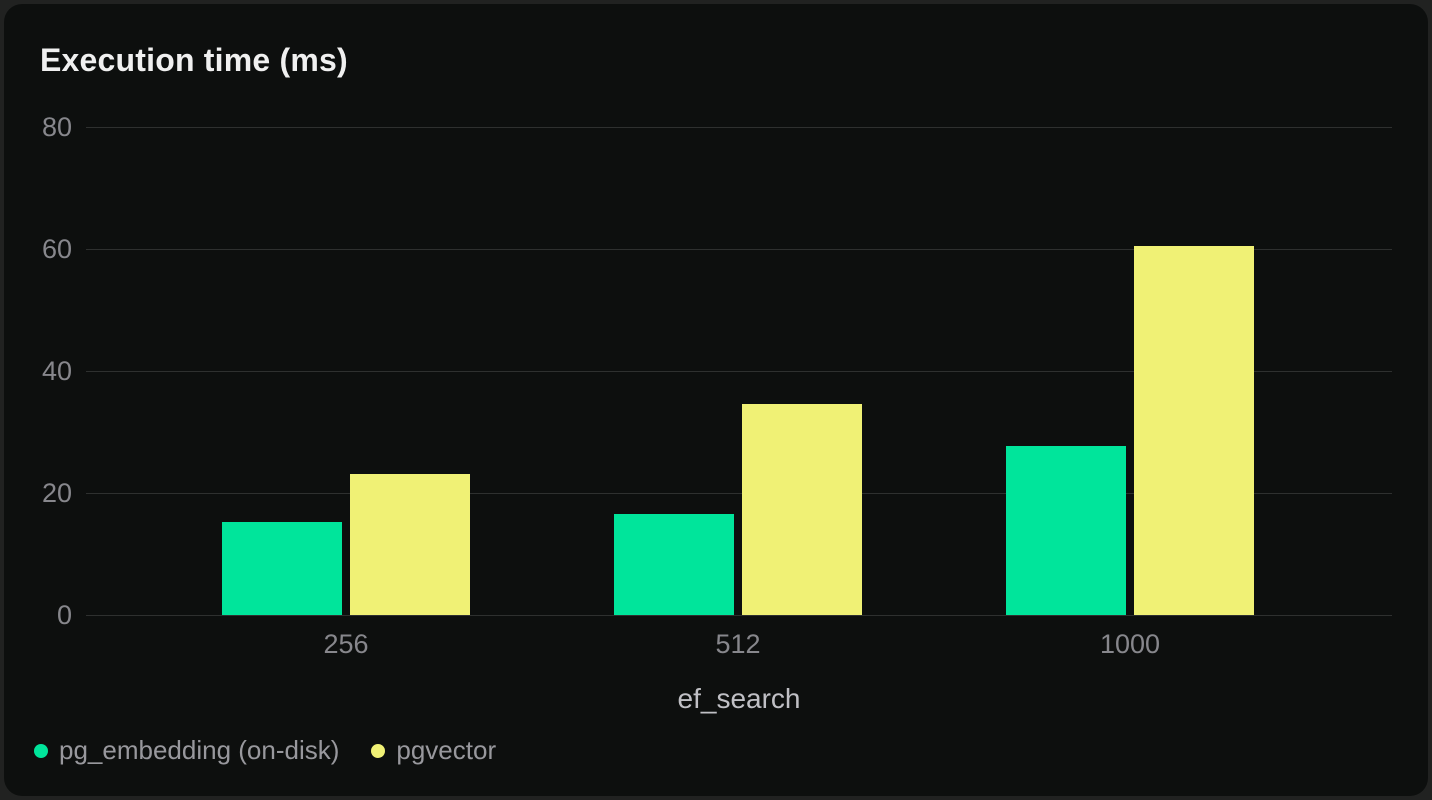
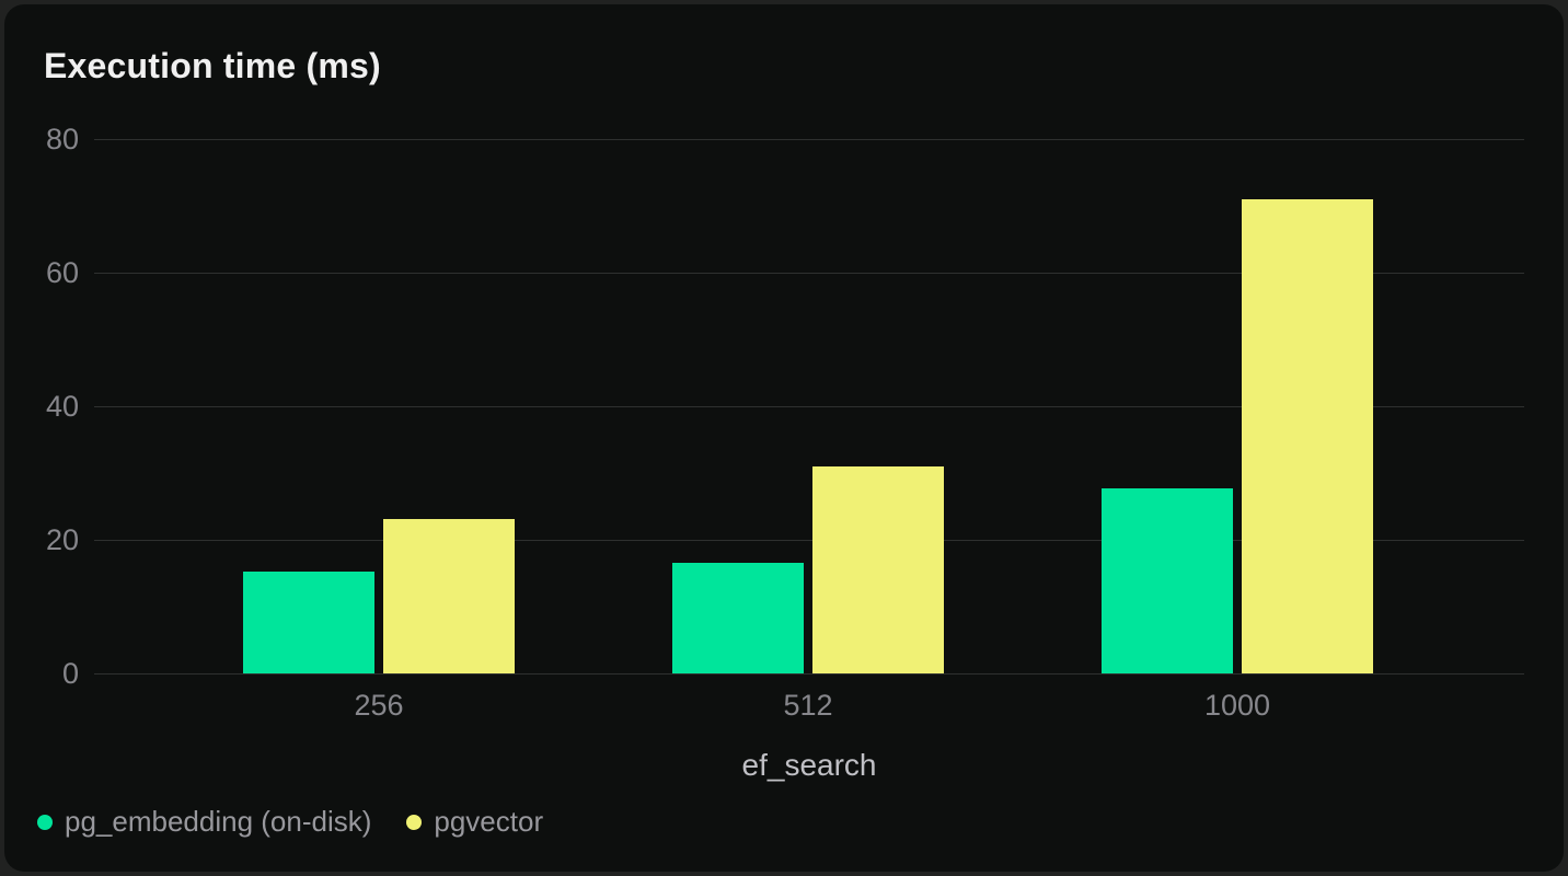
pgvector/512: 35 -> 31
pgvector/1000: 60 -> 71
